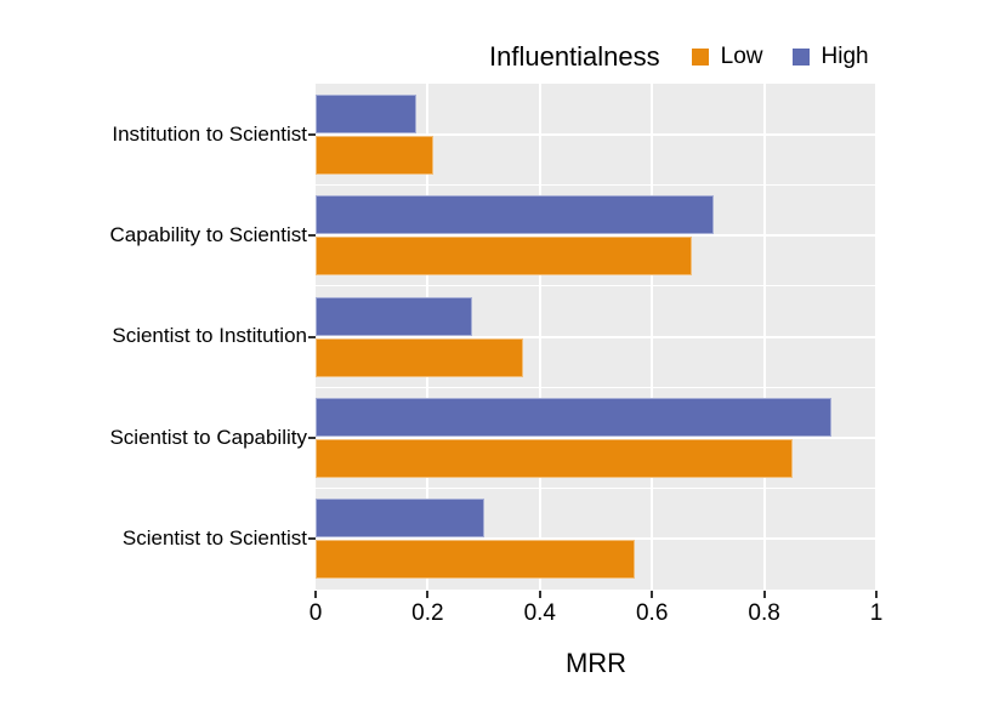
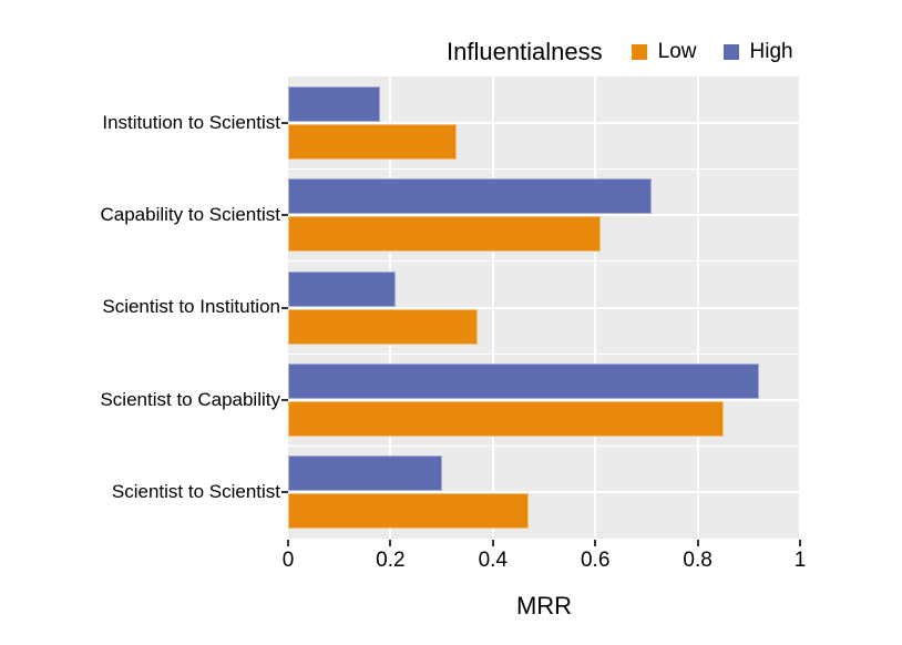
Low/Institution to Scientist: 0.21 -> 0.33
Low/Capability to Scientist: 0.67 -> 0.61
High/Scientist to Institution: 0.28 -> 0.21
Low/Scientist to Scientist: 0.57 -> 0.47
